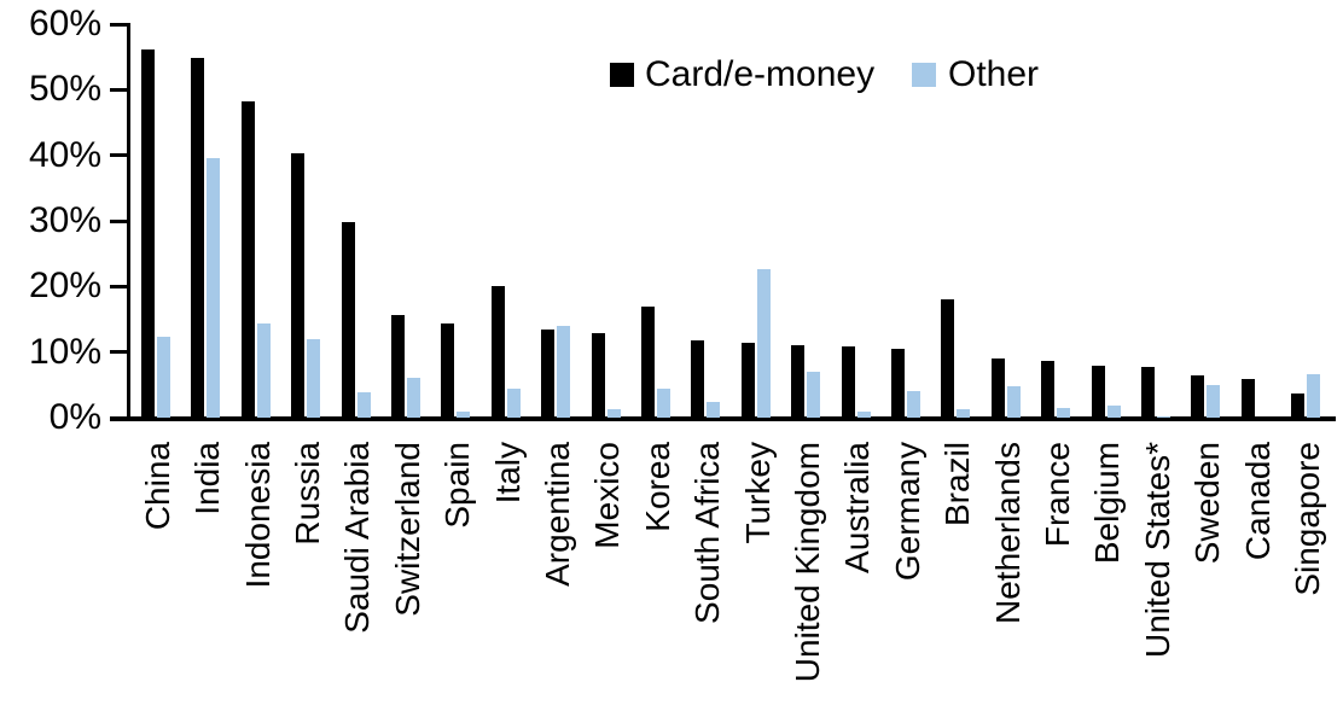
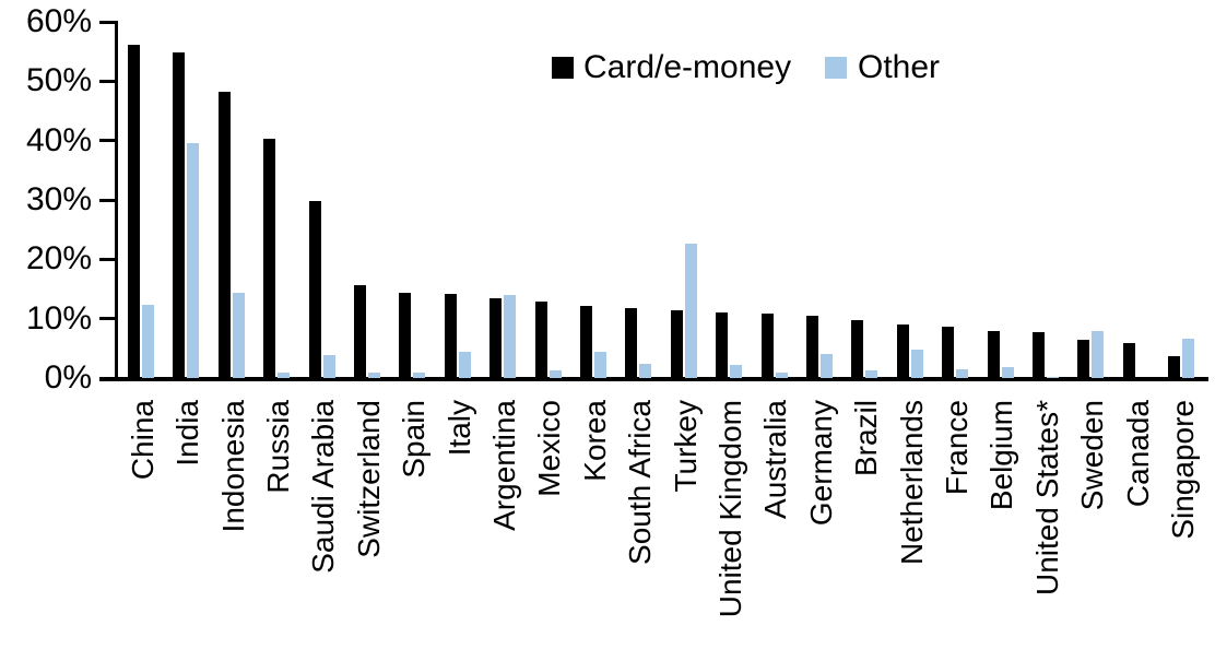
Other/Russia: 12% -> 1%
Other/Switzerland: 6% -> 1%
Card/e-money/Italy: 20% -> 14%
Card/e-money/Korea: 17% -> 12%
Other/United Kingdom: 7% -> 2%
Card/e-money/Brazil: 18% -> 10%
Other/Sweden: 5% -> 8%
